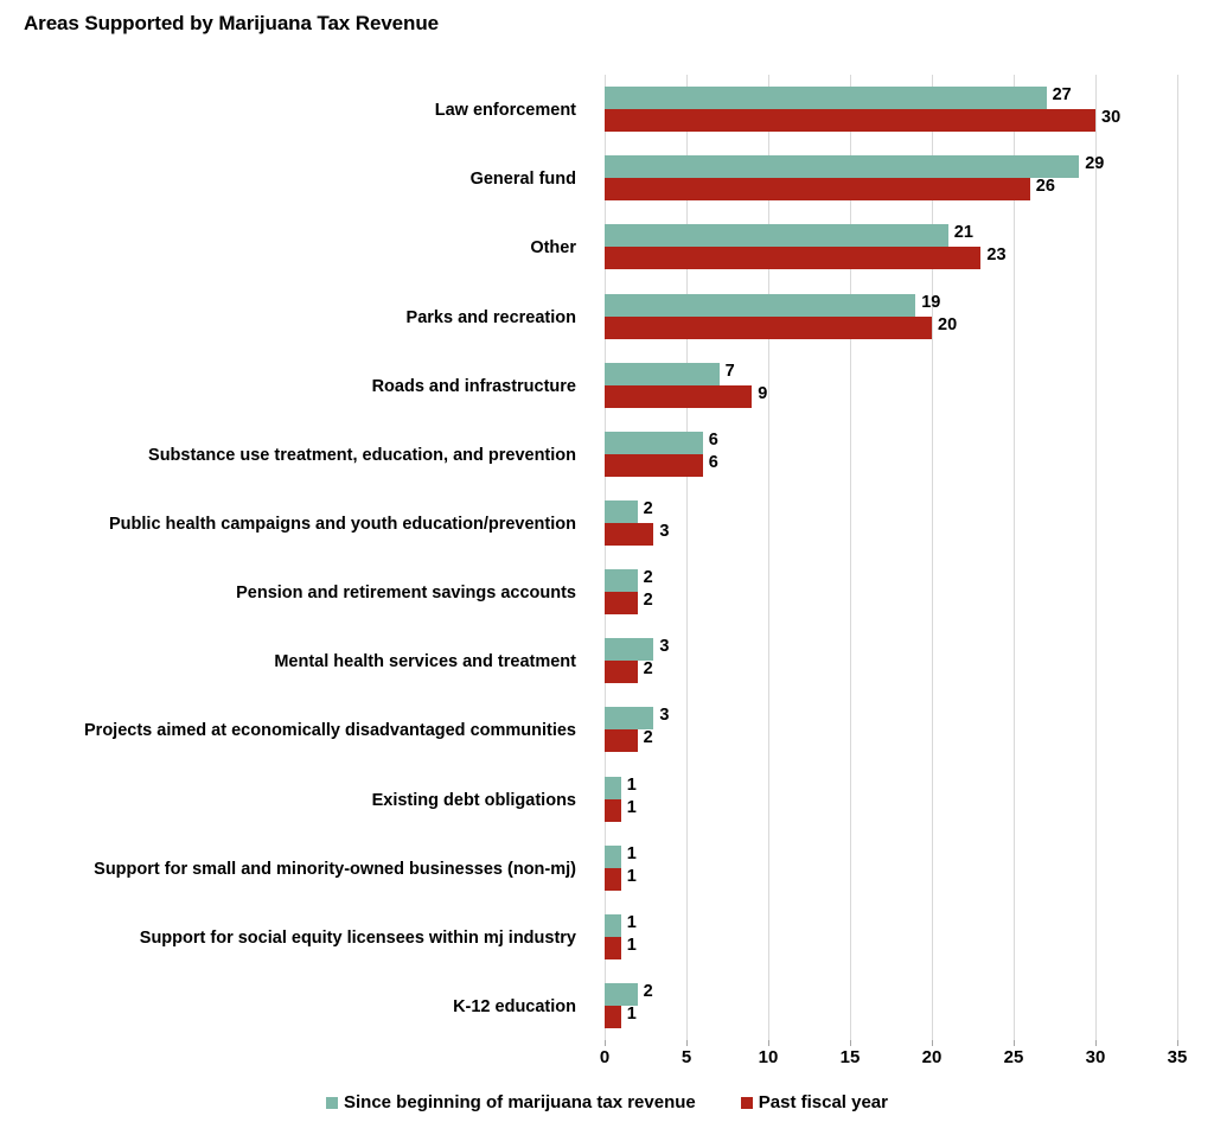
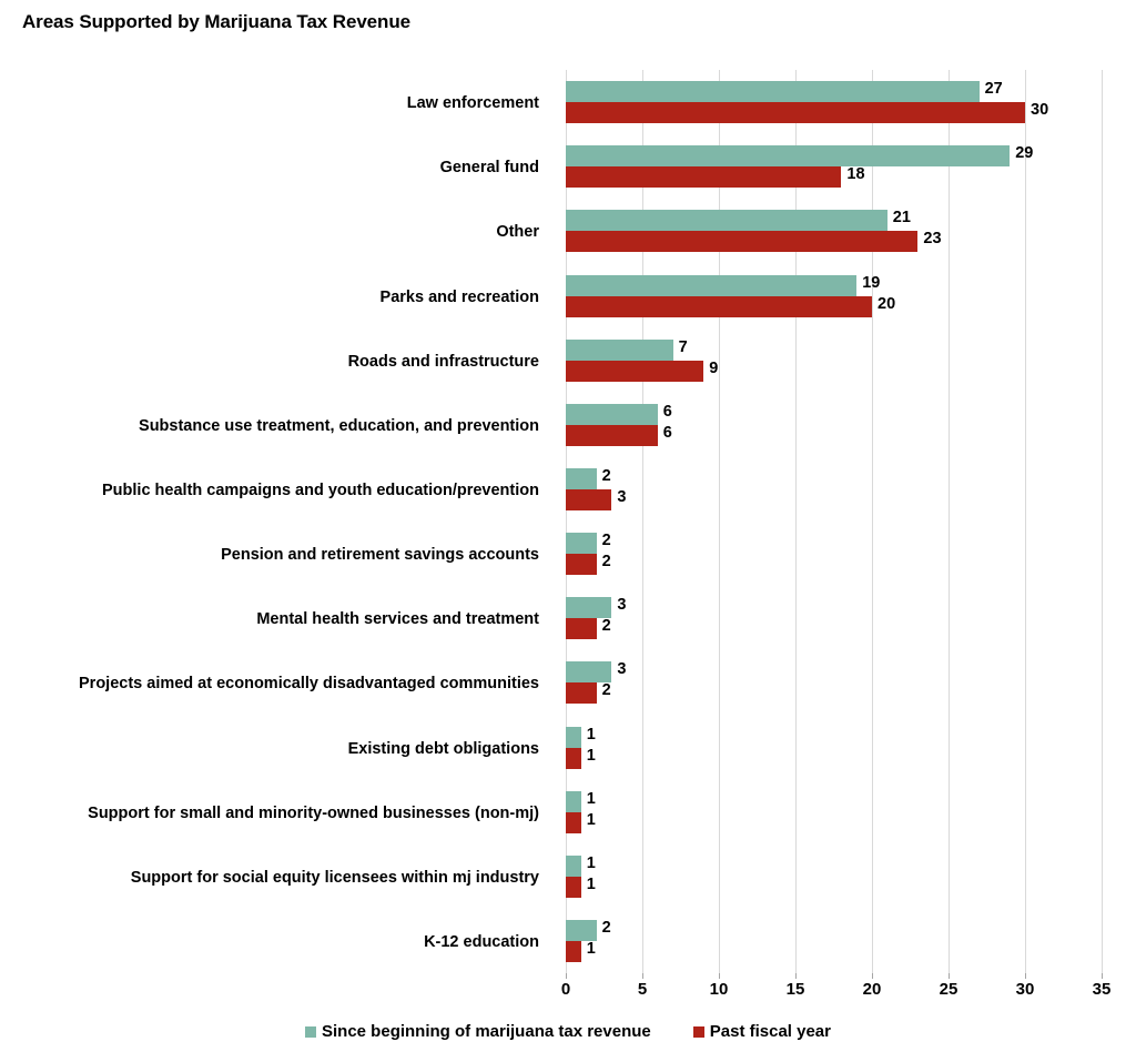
Past fiscal year/General fund: 26 -> 18
